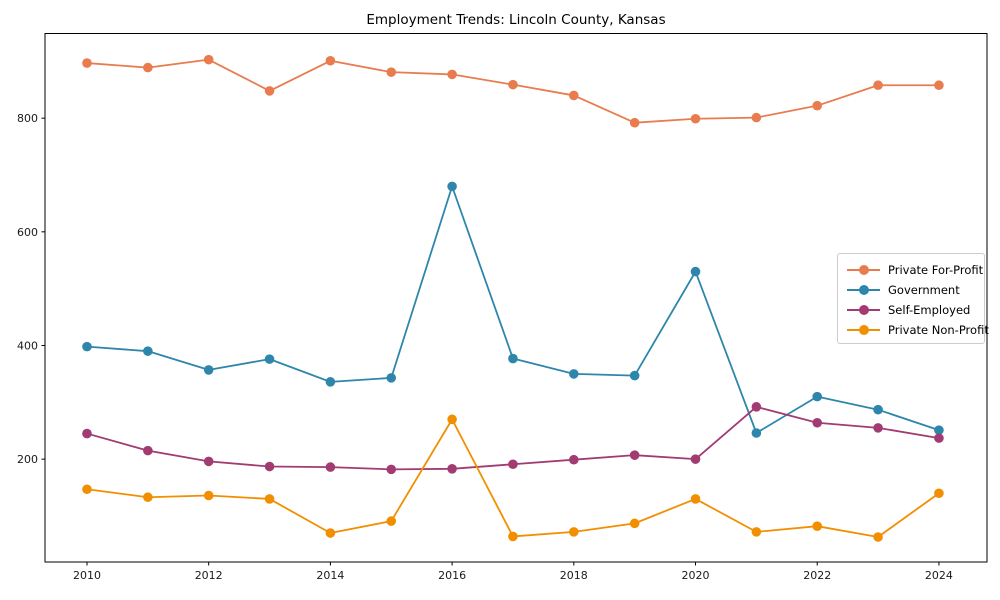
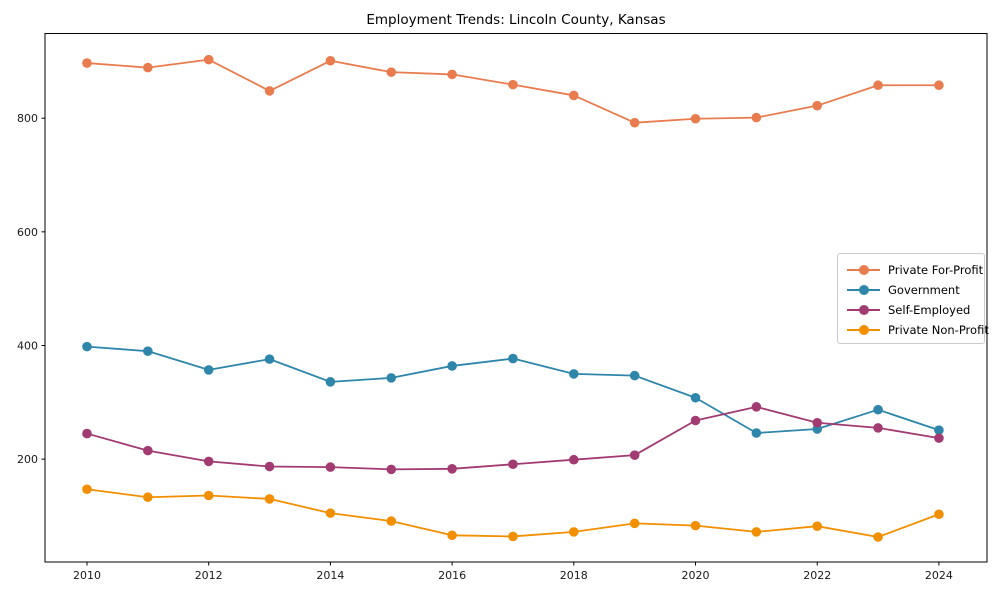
Private Non-Profit/2014: 70 -> 100
Government/2016: 680 -> 360
Private Non-Profit/2016: 270 -> 70
Government/2020: 530 -> 310
Self-Employed/2020: 200 -> 270
Private Non-Profit/2020: 130 -> 80
Government/2022: 310 -> 250
Private Non-Profit/2024: 140 -> 100
